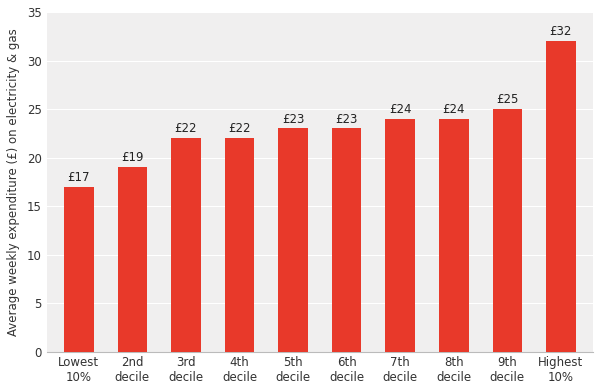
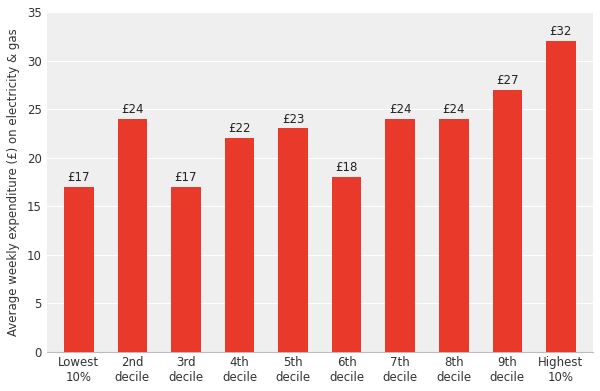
2nd decile: £19 -> £24
3rd decile: £22 -> £17
6th decile: £23 -> £18
9th decile: £25 -> £27
